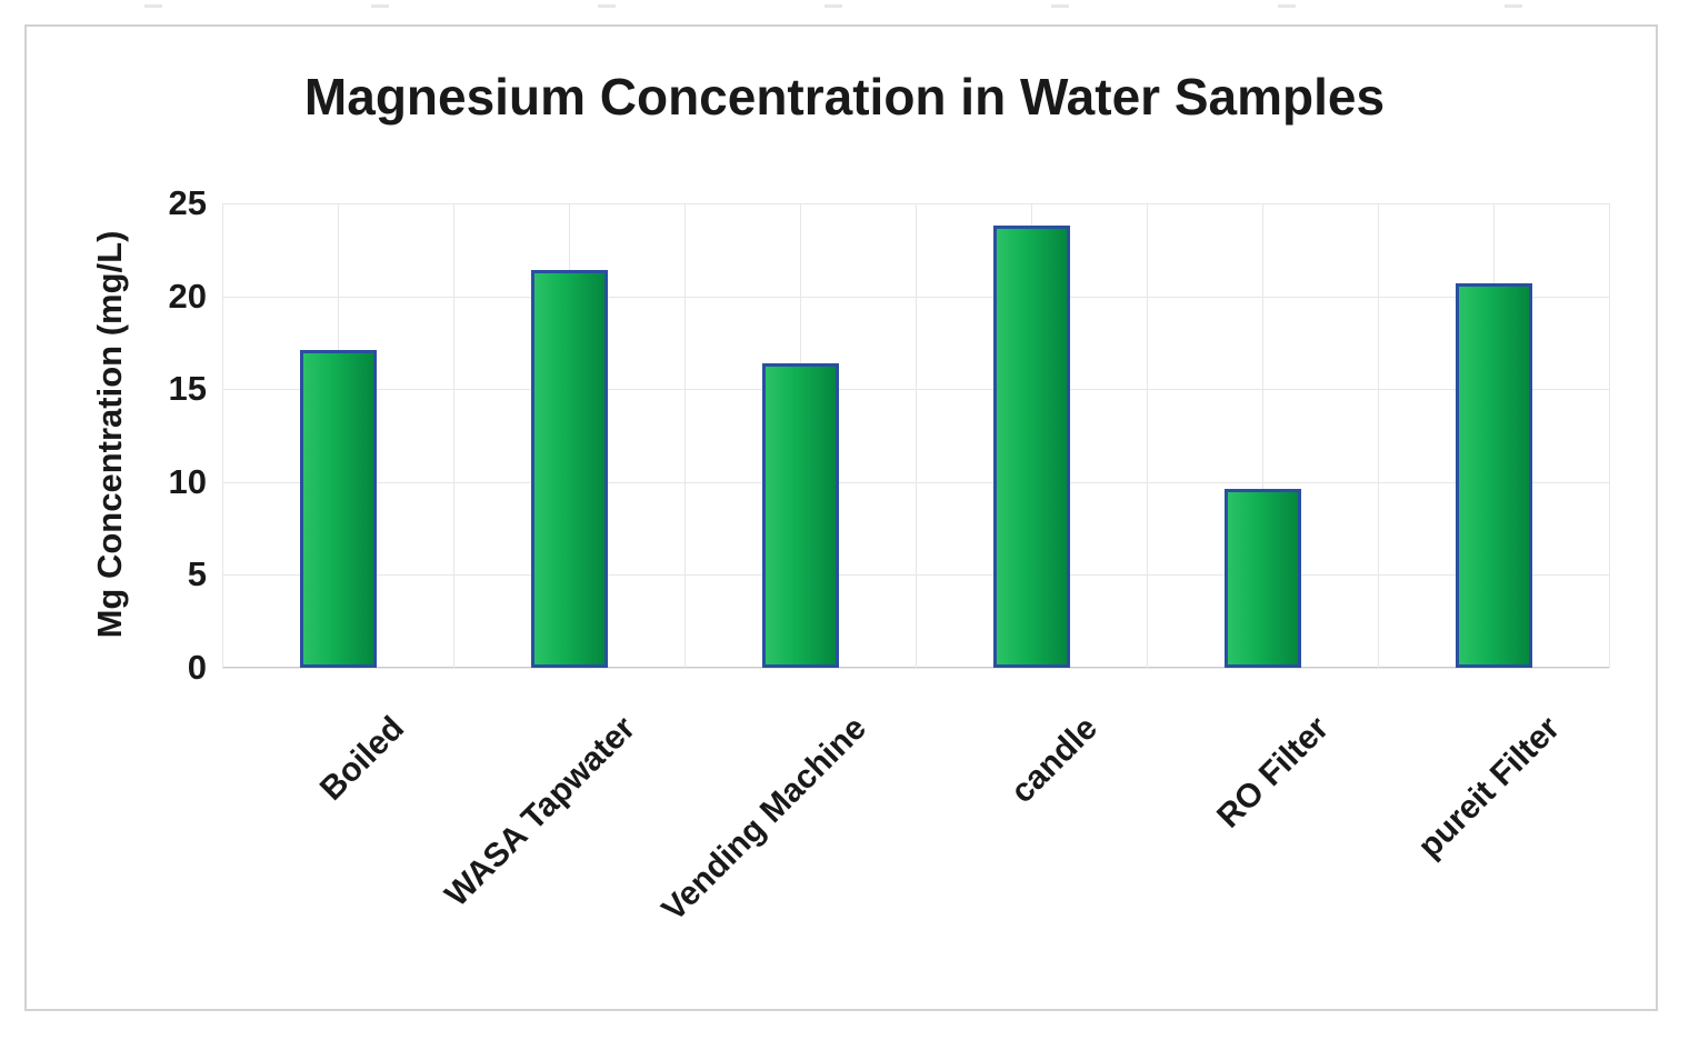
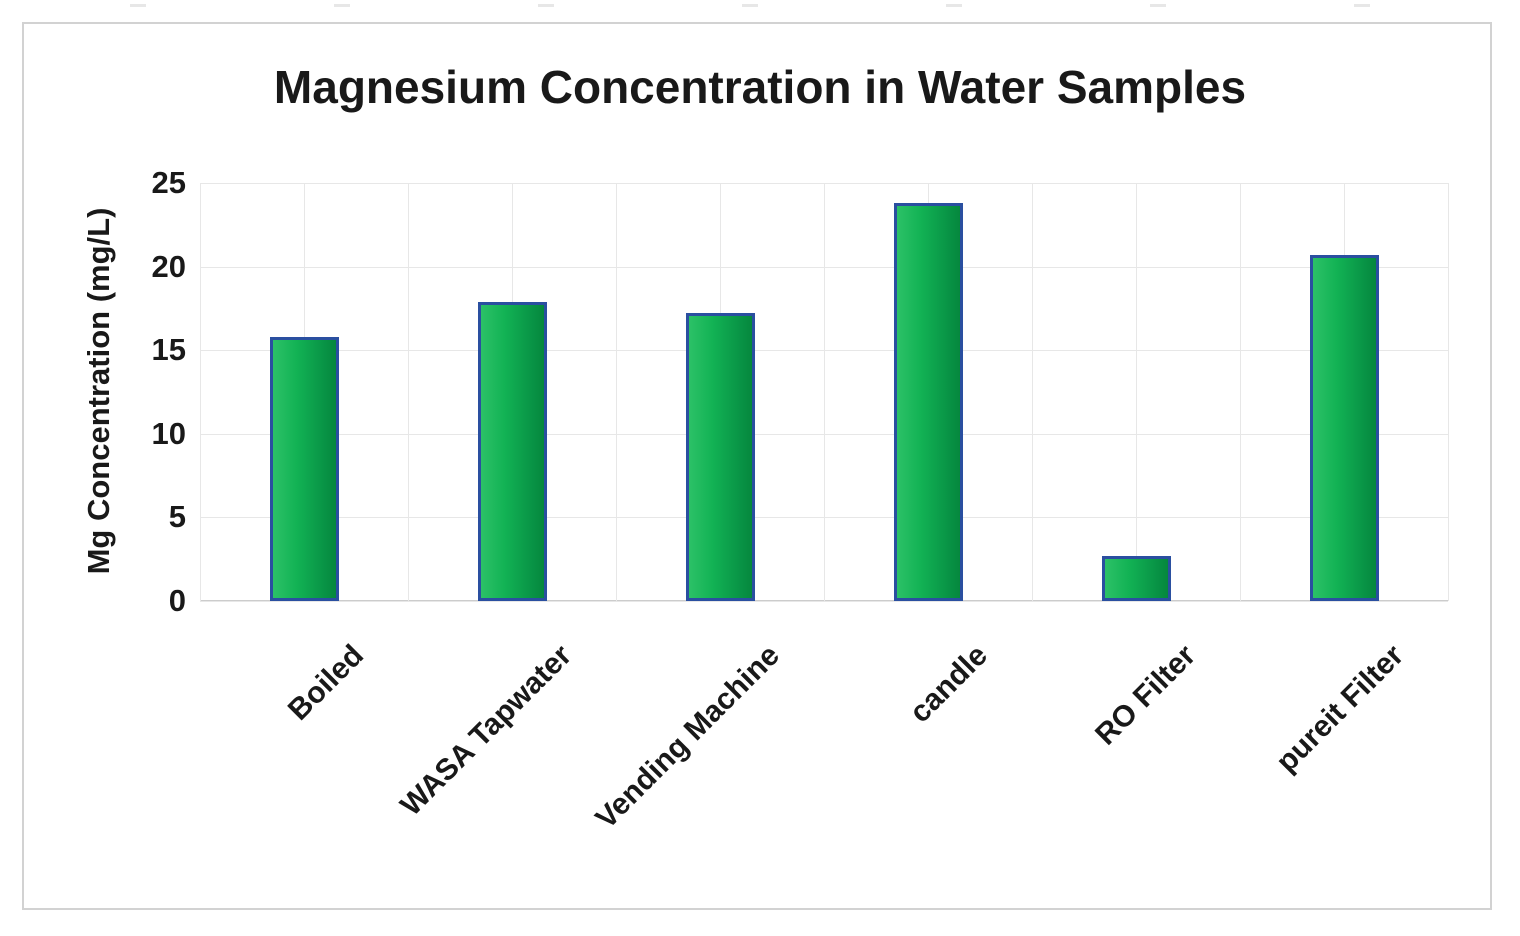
Boiled: 17.1 -> 15.8
WASA Tapwater: 21.4 -> 17.9
Vending Machine: 16.4 -> 17.2
RO Filter: 9.6 -> 2.7
